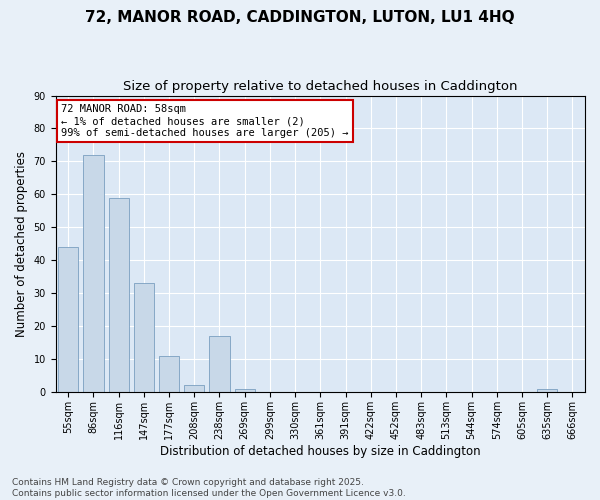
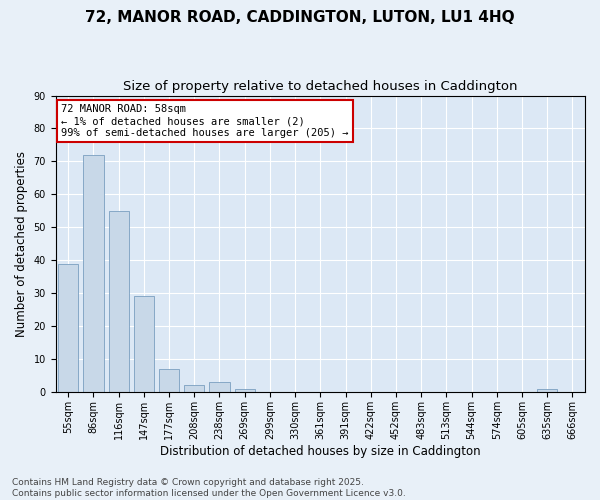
55sqm: 44 -> 39
116sqm: 59 -> 55
147sqm: 33 -> 29
177sqm: 11 -> 7
238sqm: 17 -> 3
